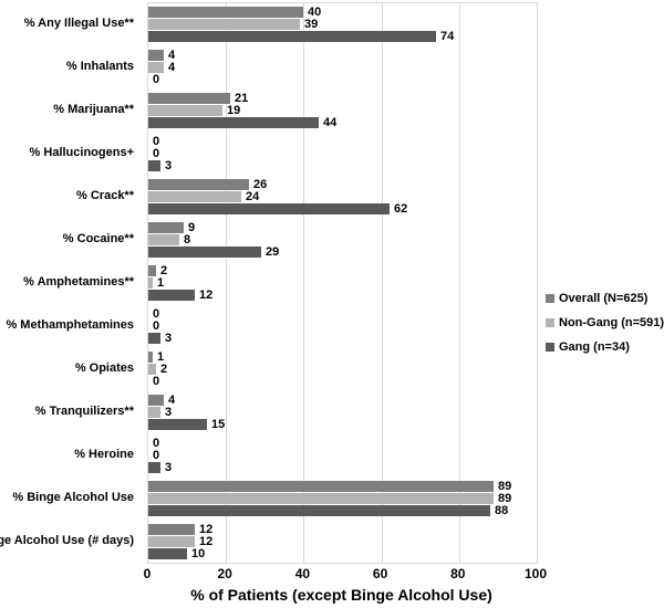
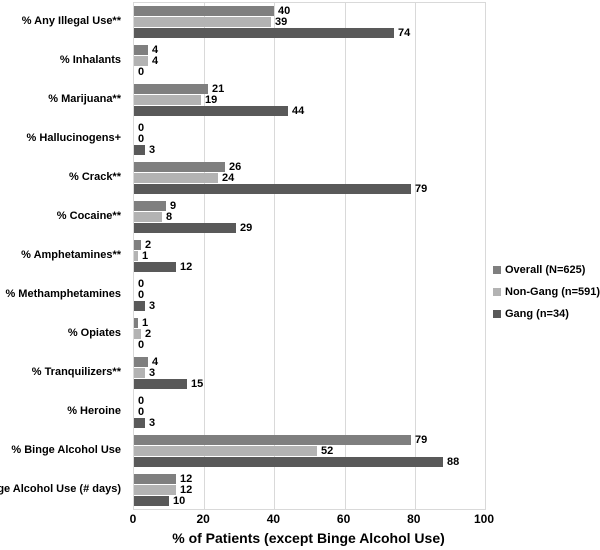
Gang (n=34)/% Crack**: 62 -> 79
Overall (N=625)/% Binge Alcohol Use: 89 -> 79
Non-Gang (n=591)/% Binge Alcohol Use: 89 -> 52
